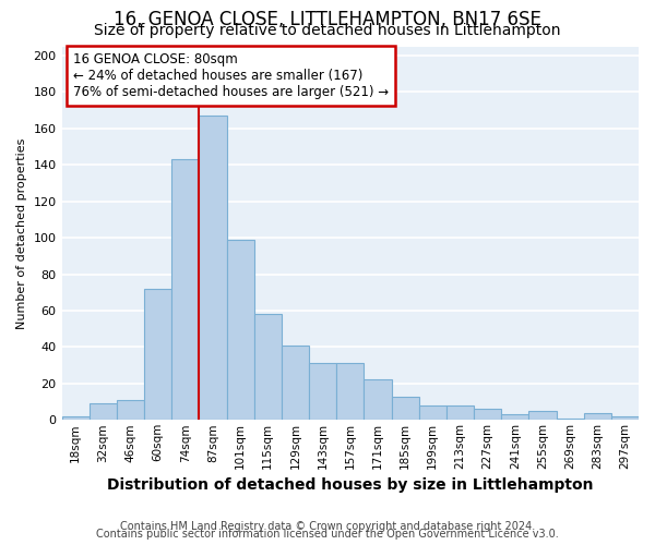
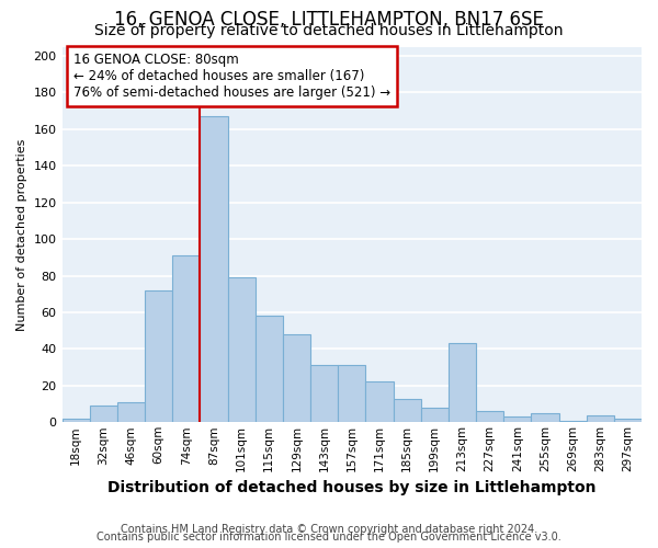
74sqm: 143 -> 91
101sqm: 99 -> 79
129sqm: 41 -> 48
213sqm: 8 -> 43
